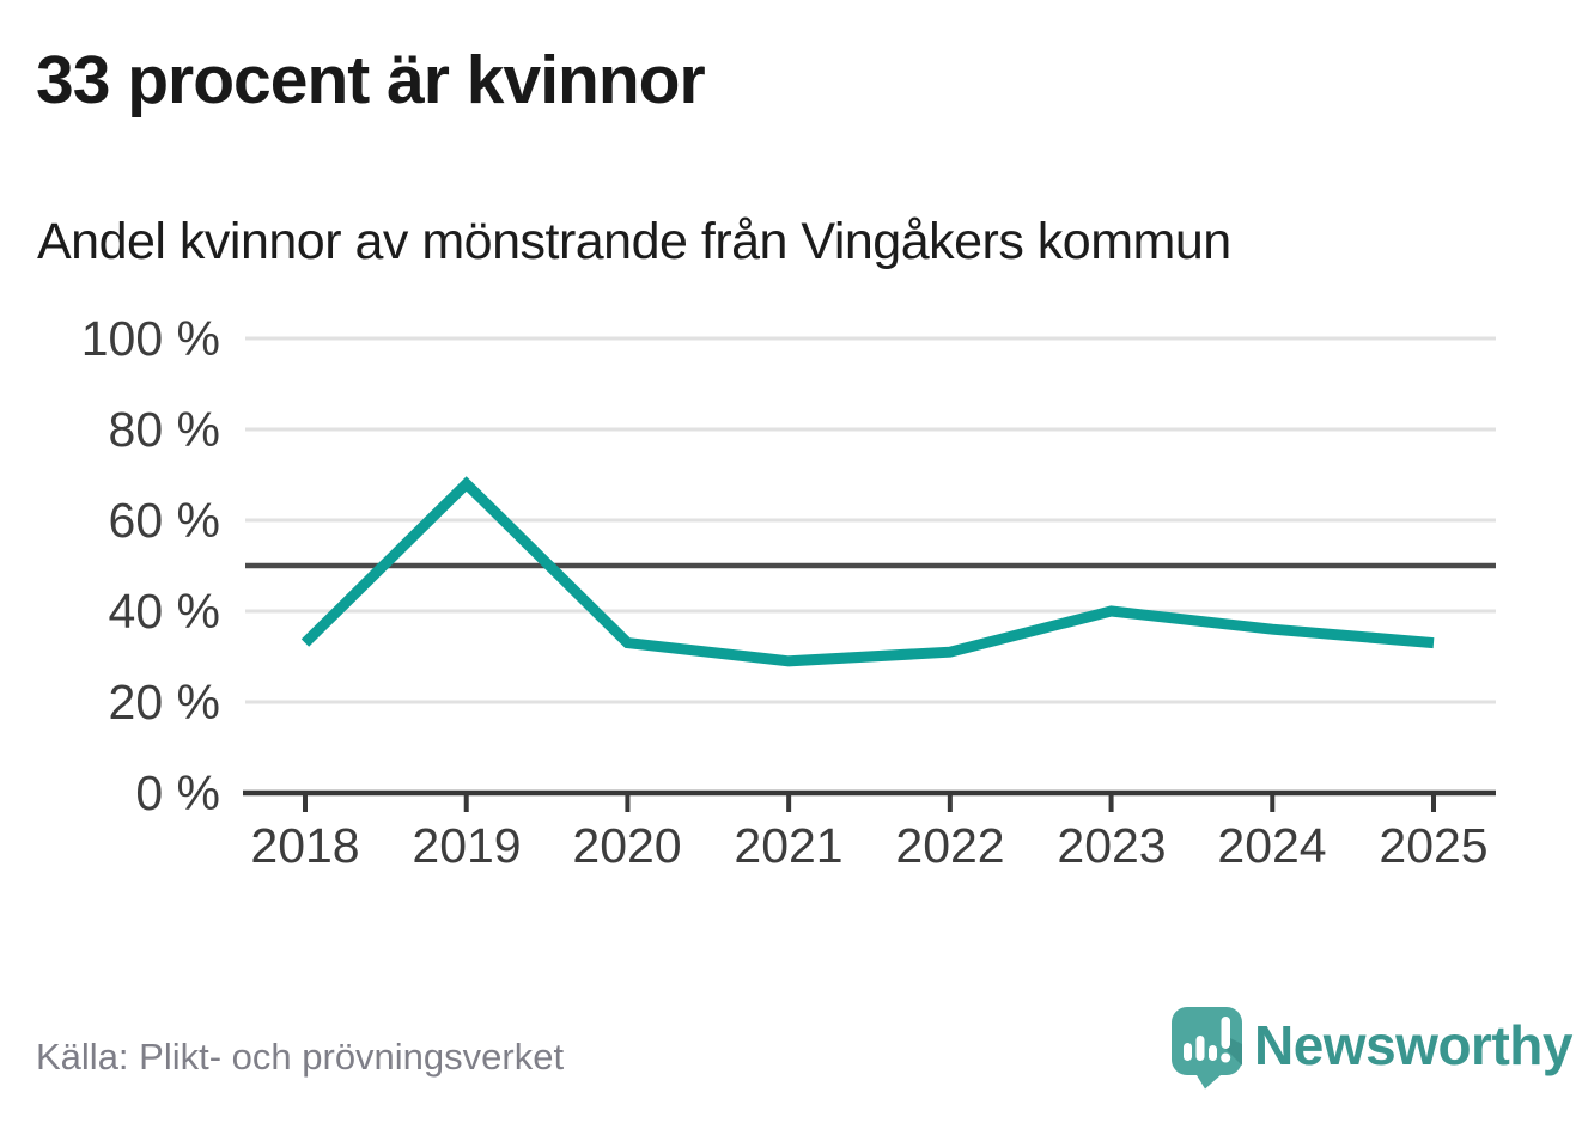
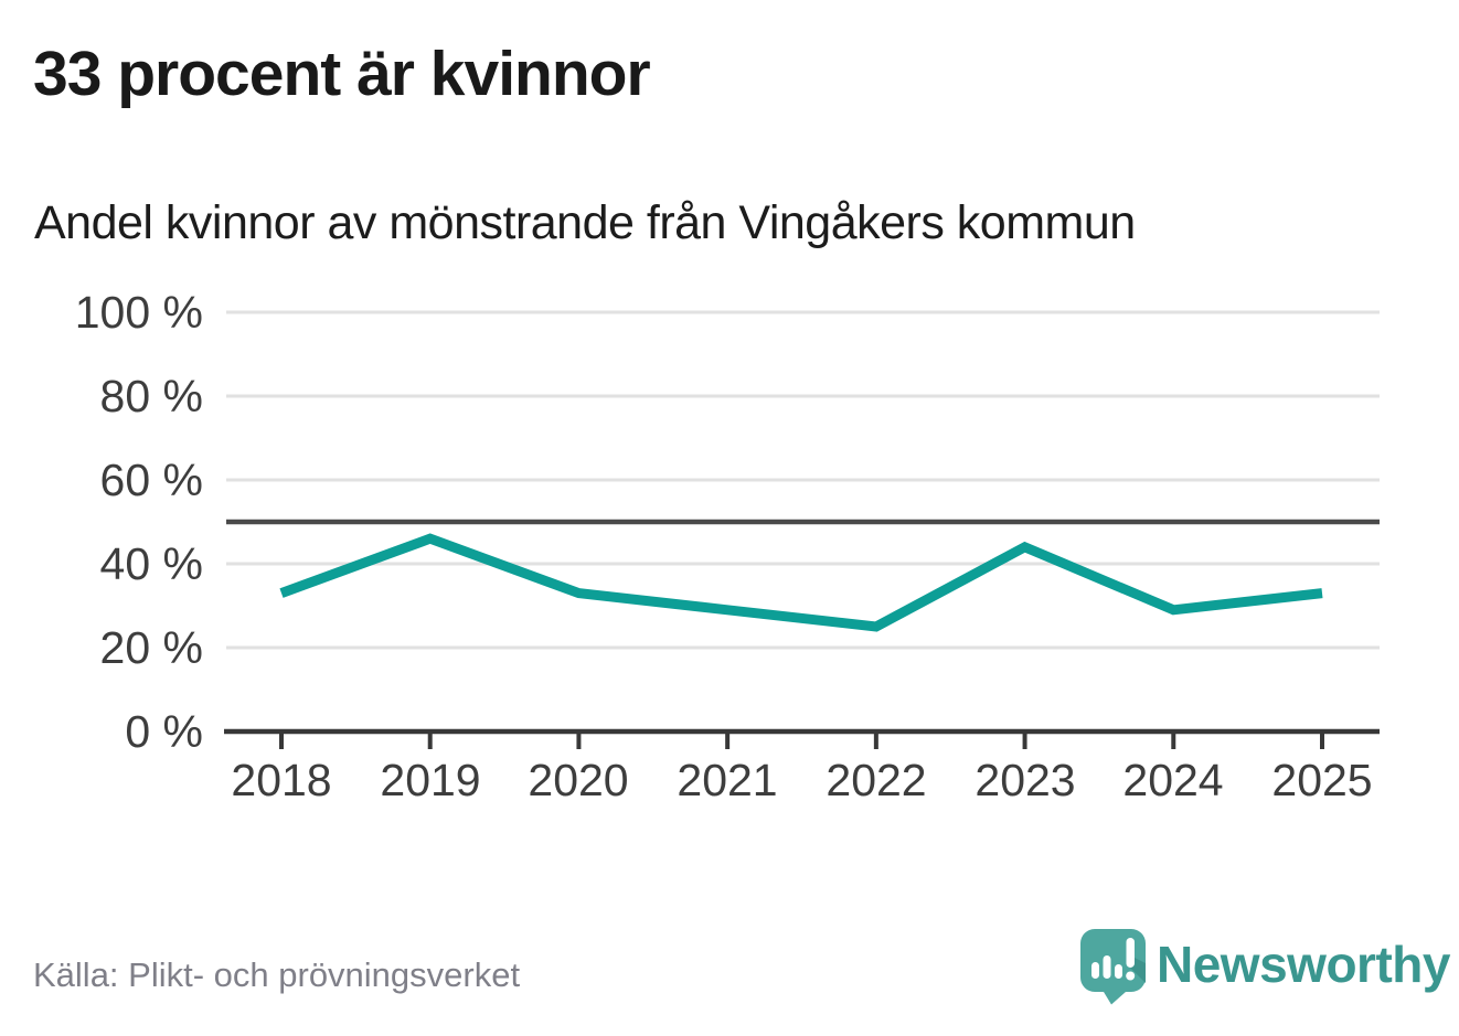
2019: 68% -> 46%
2022: 31% -> 25%
2023: 40% -> 44%
2024: 36% -> 29%
